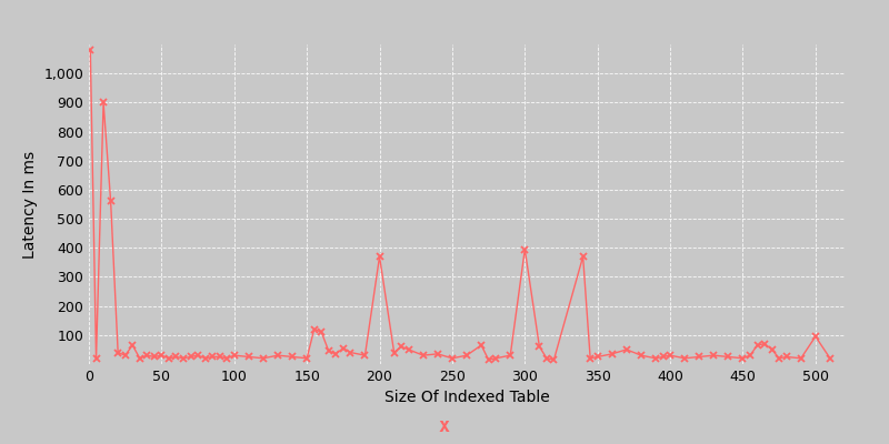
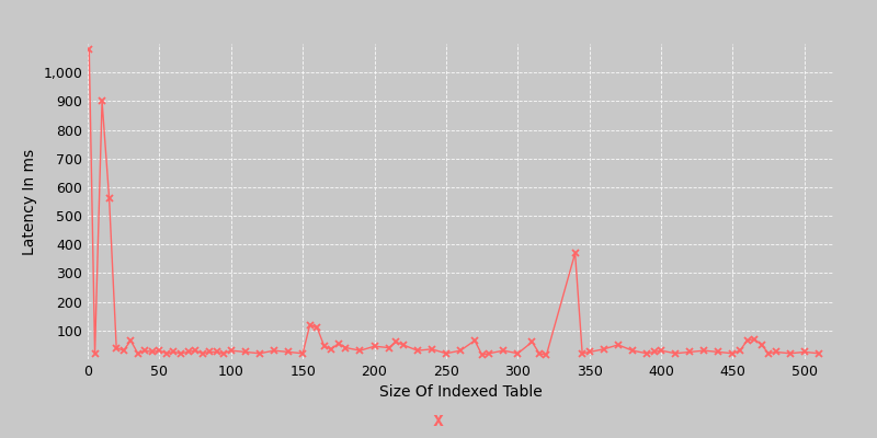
200: 370 -> 45
300: 395 -> 20
500: 95 -> 25
